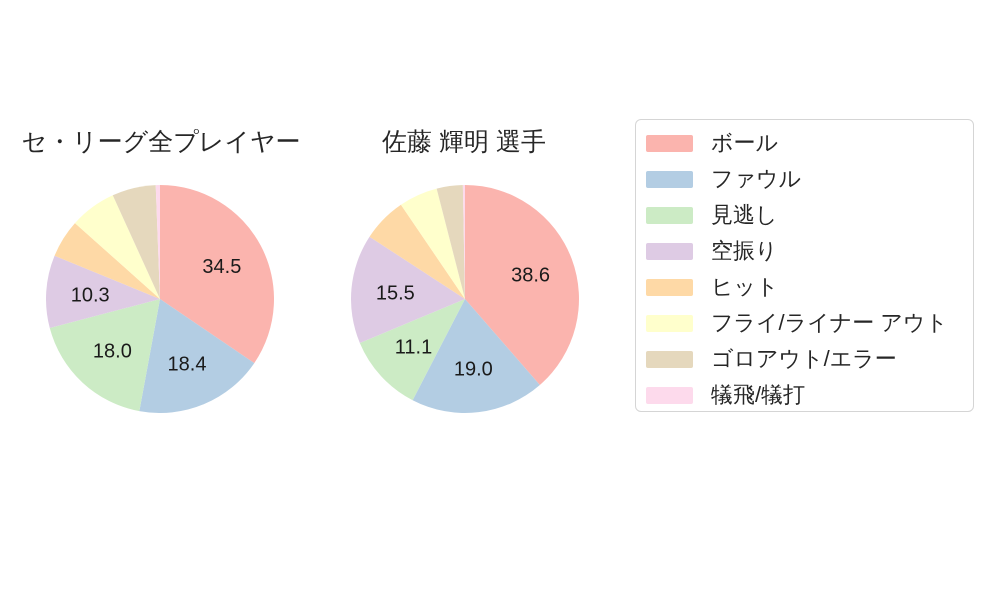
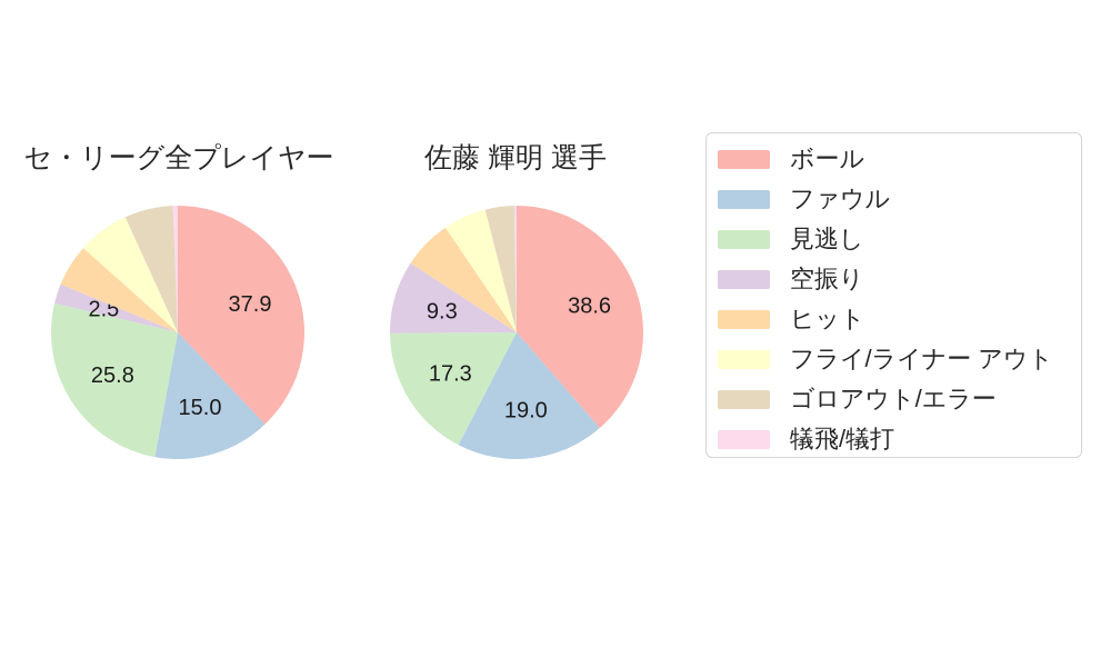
セ・リーグ全プレイヤー/ボール: 34.5 -> 37.9
セ・リーグ全プレイヤー/ファウル: 18.4 -> 15.0
セ・リーグ全プレイヤー/見逃し: 18.0 -> 25.8
セ・リーグ全プレイヤー/空振り: 10.3 -> 2.5
佐藤 輝明 選手/見逃し: 11.1 -> 17.3
佐藤 輝明 選手/空振り: 15.5 -> 9.3
